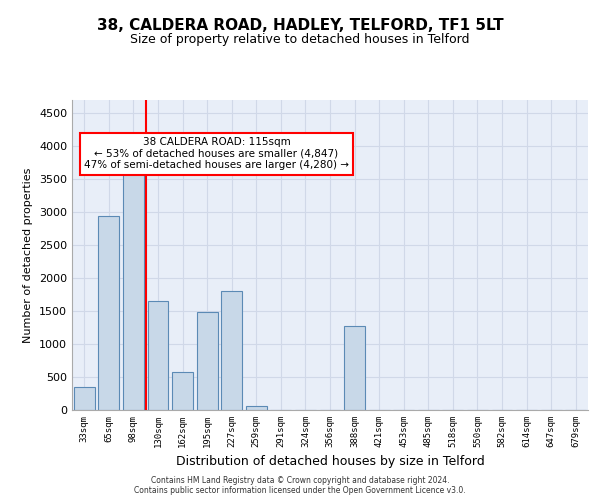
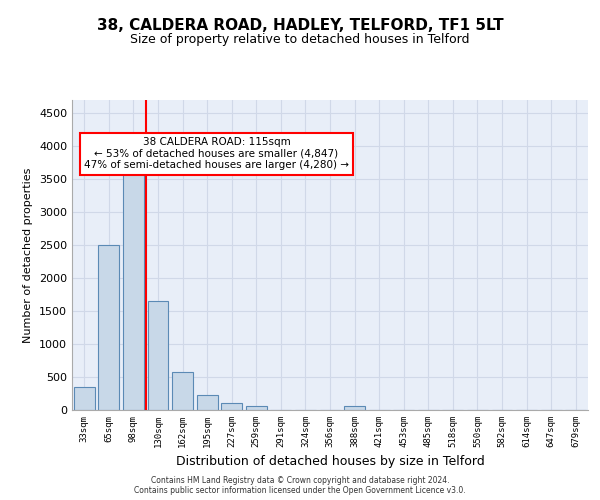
65sqm: 2940 -> 2500
195sqm: 1480 -> 220
227sqm: 1800 -> 100
388sqm: 1280 -> 60
